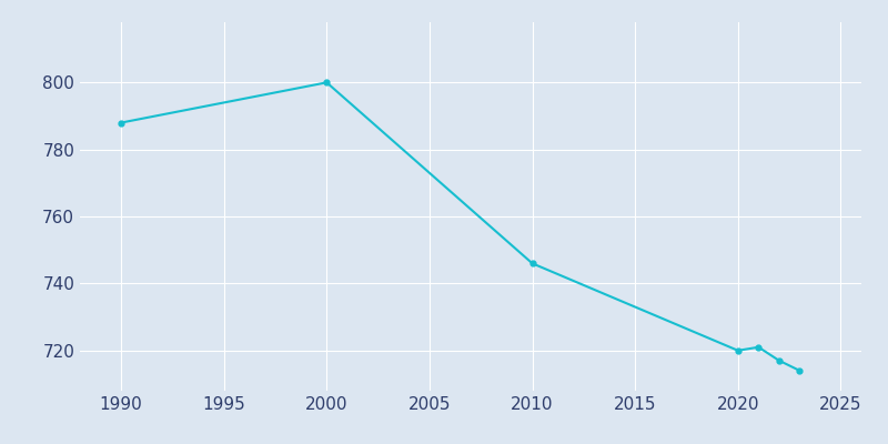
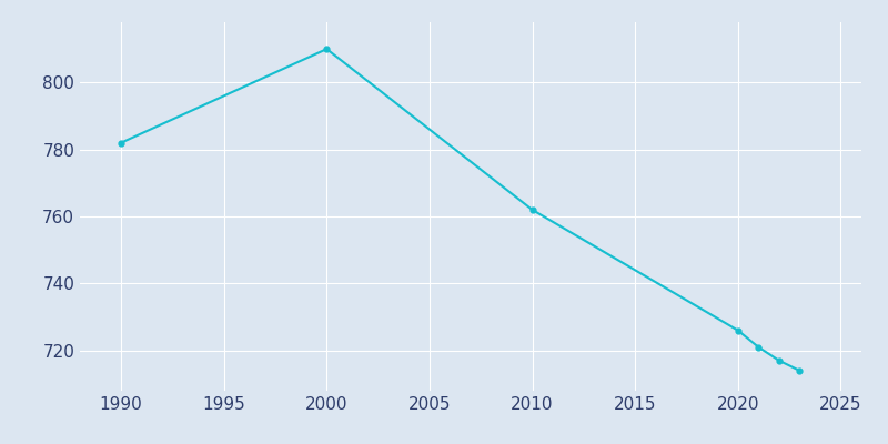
1990: 788 -> 782
2000: 800 -> 810
2010: 746 -> 762
2020: 720 -> 726
